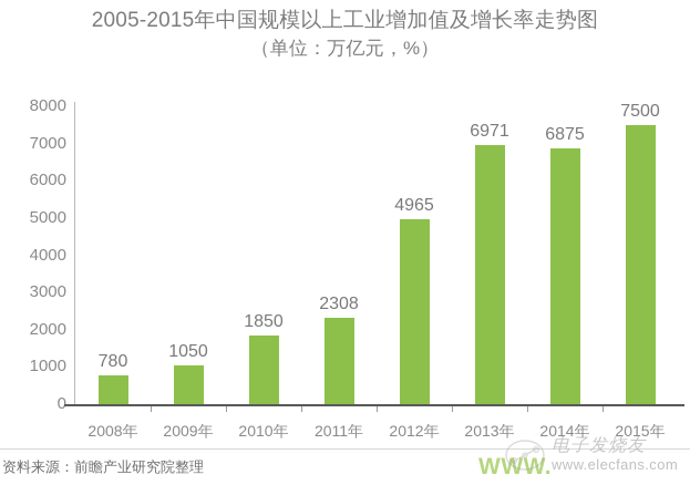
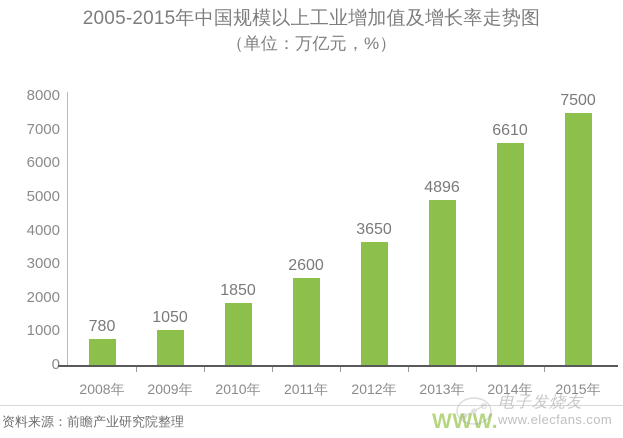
2011年: 2308 -> 2600
2012年: 4965 -> 3650
2013年: 6971 -> 4896
2014年: 6875 -> 6610
